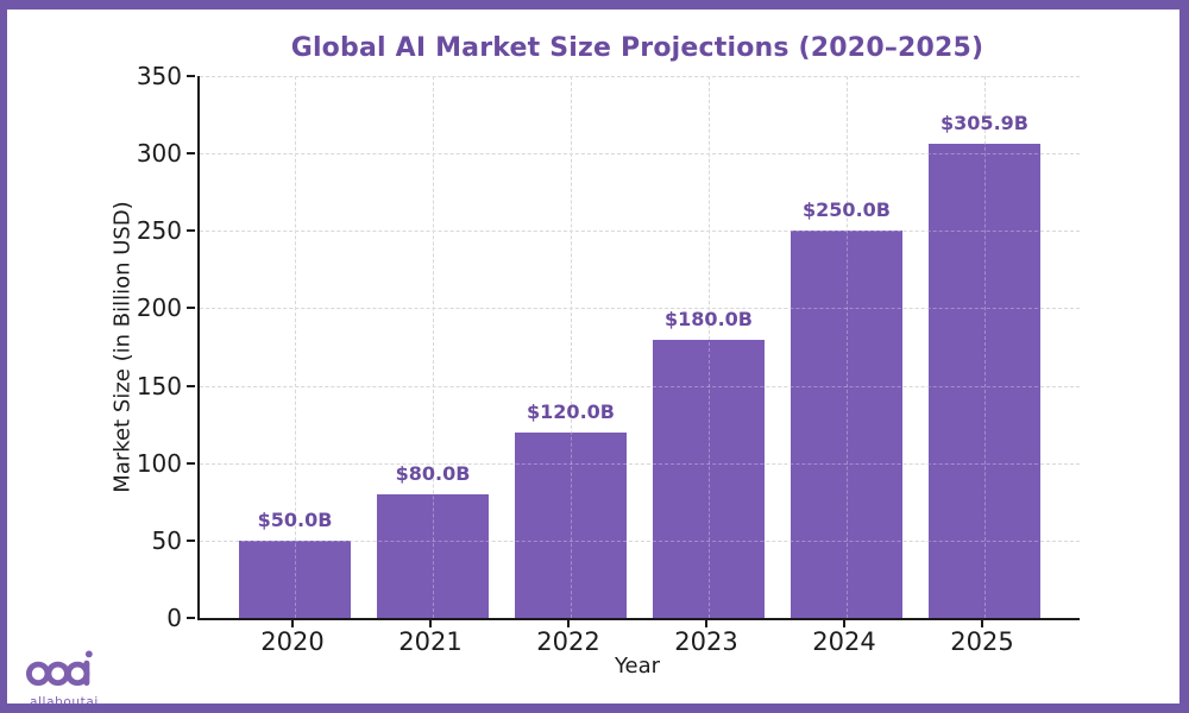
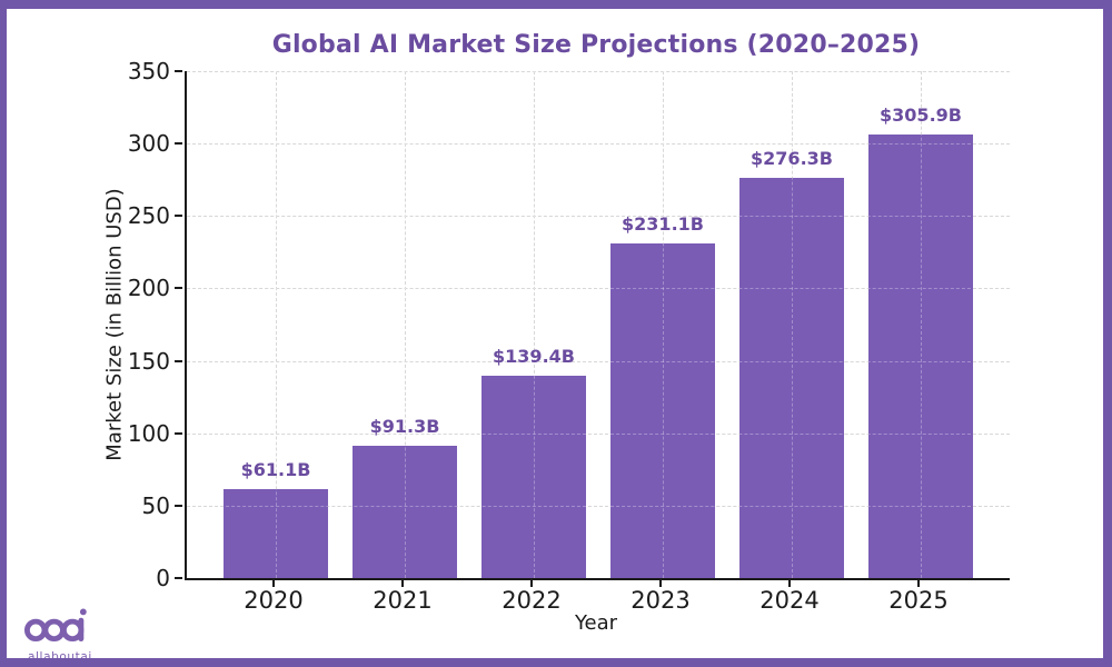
2020: $50.0B -> $61.1B
2021: $80.0B -> $91.3B
2022: $120.0B -> $139.4B
2023: $180.0B -> $231.1B
2024: $250.0B -> $276.3B
